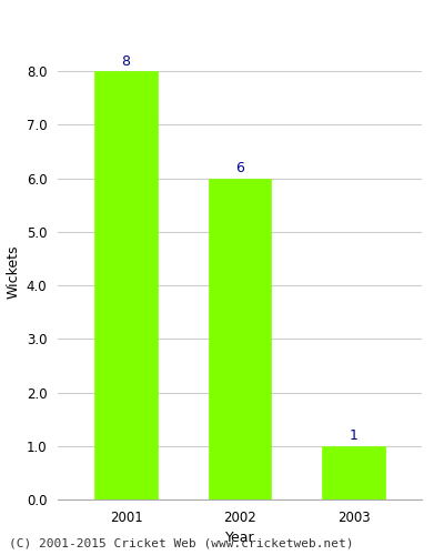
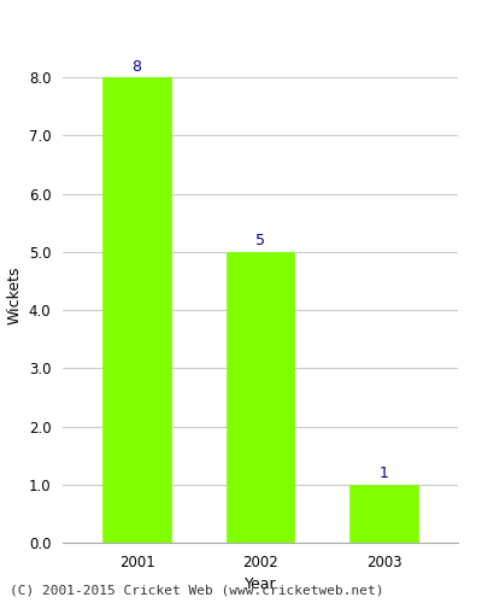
2002: 6 -> 5
